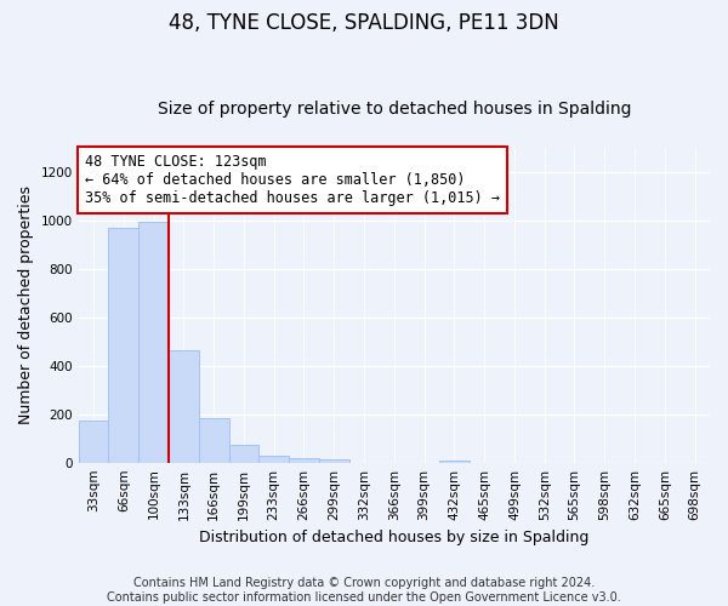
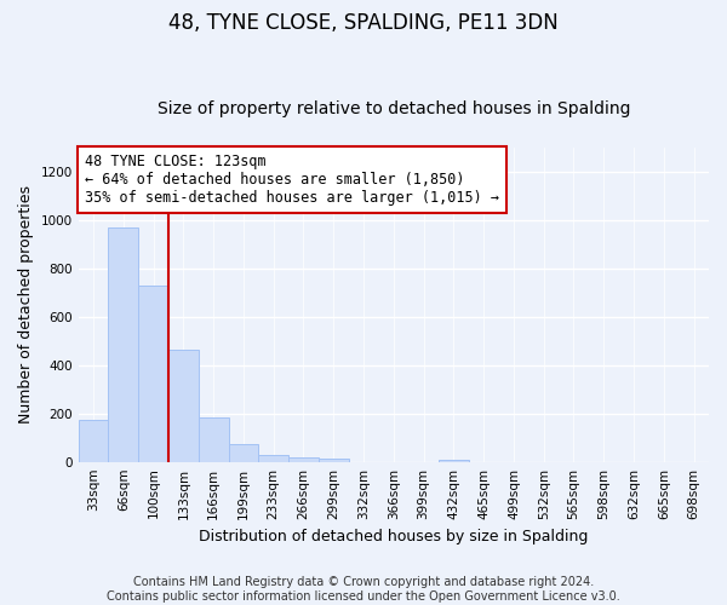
100sqm: 1000 -> 730
